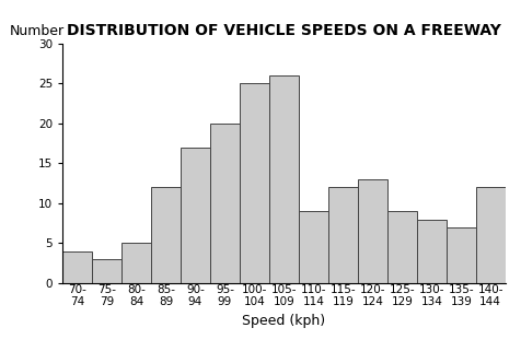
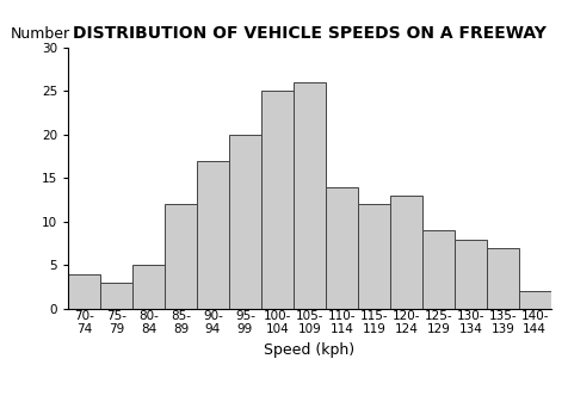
110- 114: 9 -> 14
140- 144: 12 -> 2
